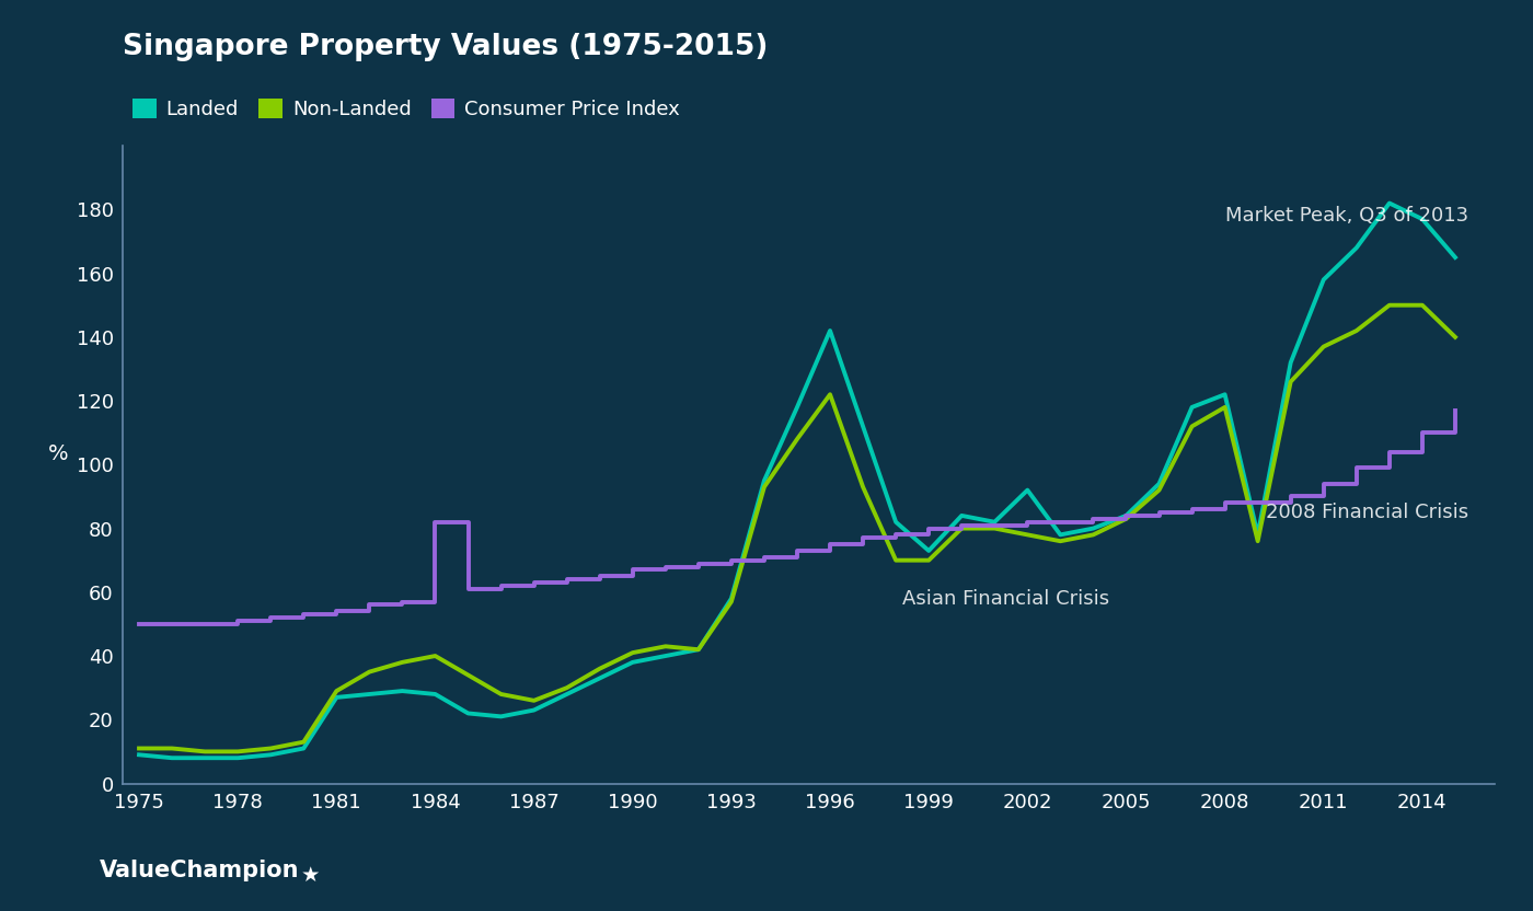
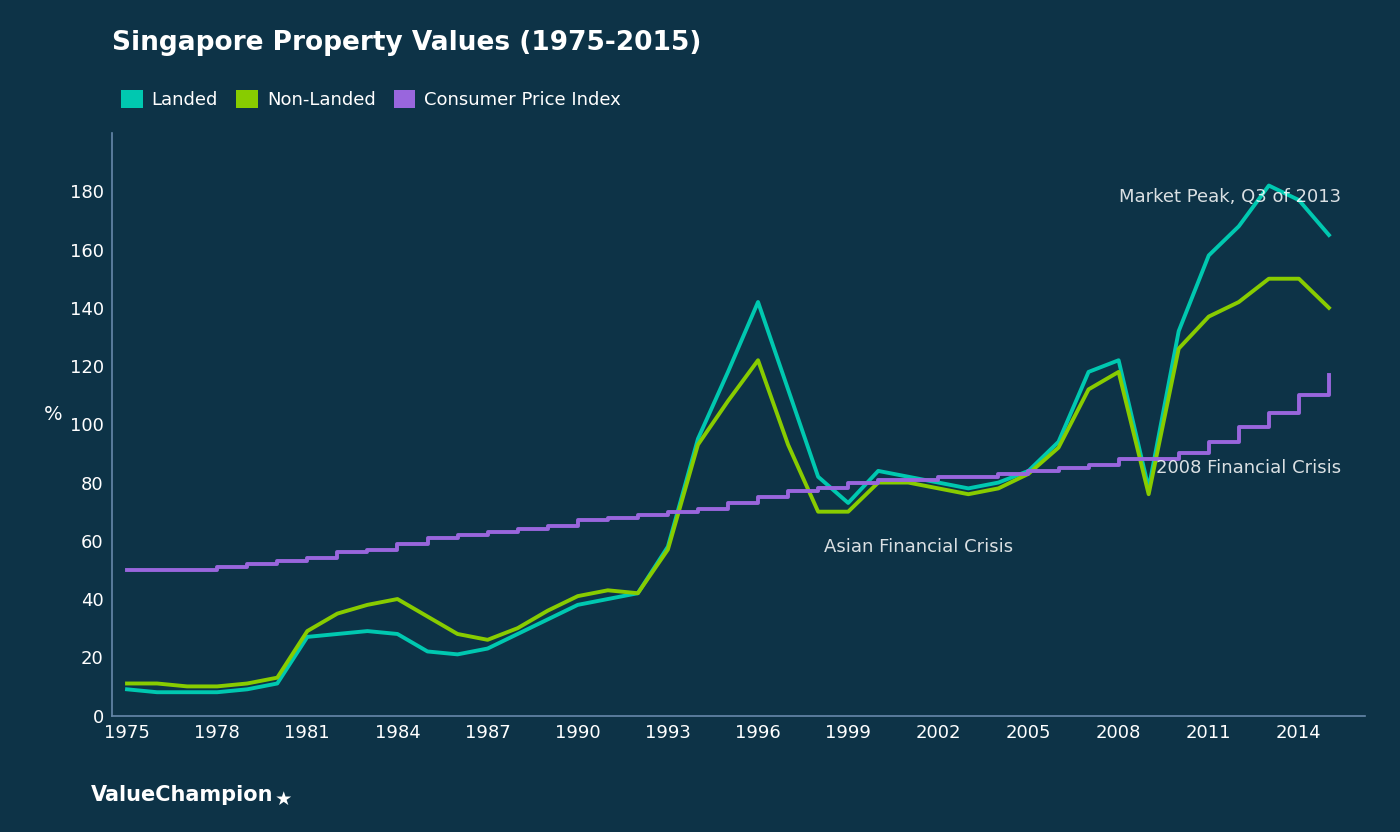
Consumer Price Index/1984: 82 -> 59
Landed/2002: 92 -> 80
